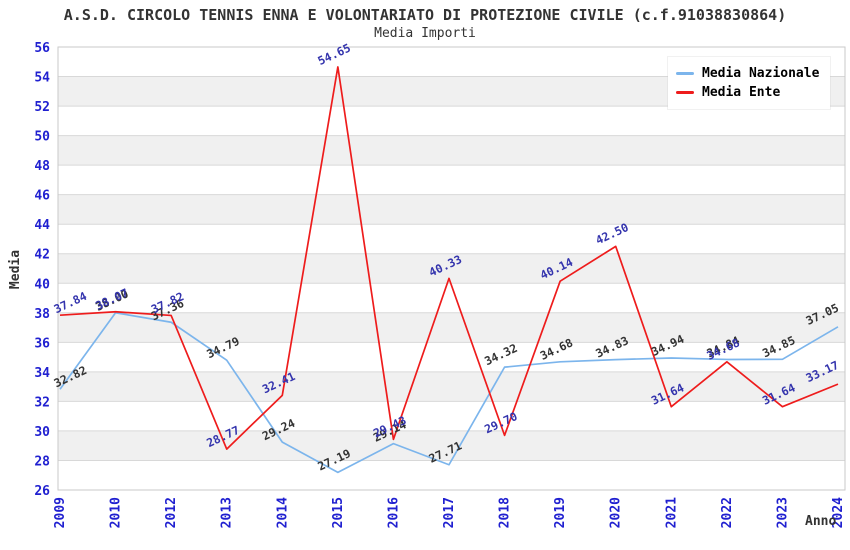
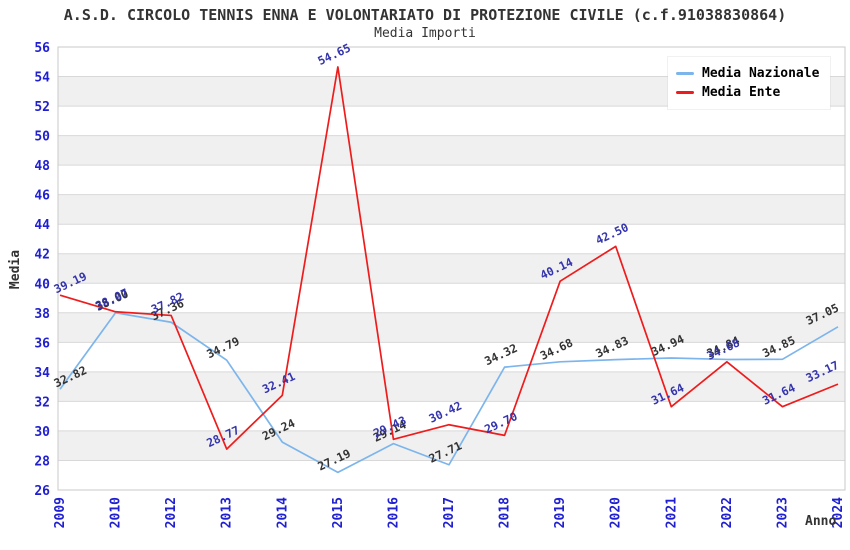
Media Ente/2009: 37.84 -> 39.19
Media Ente/2017: 40.33 -> 30.42
